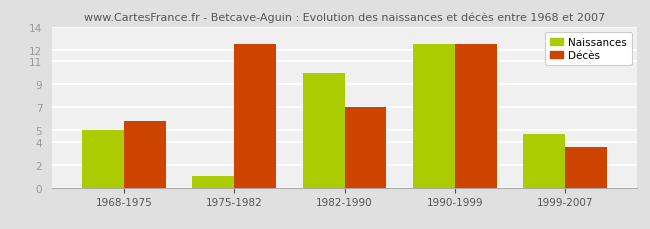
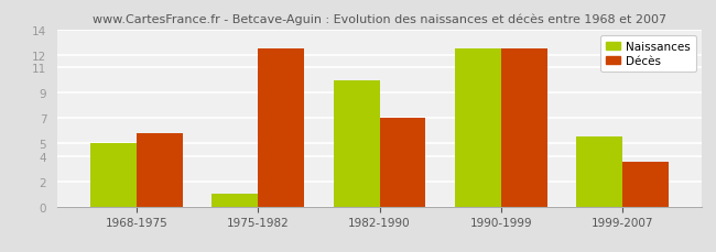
Naissances/1999-2007: 4.7 -> 5.5
